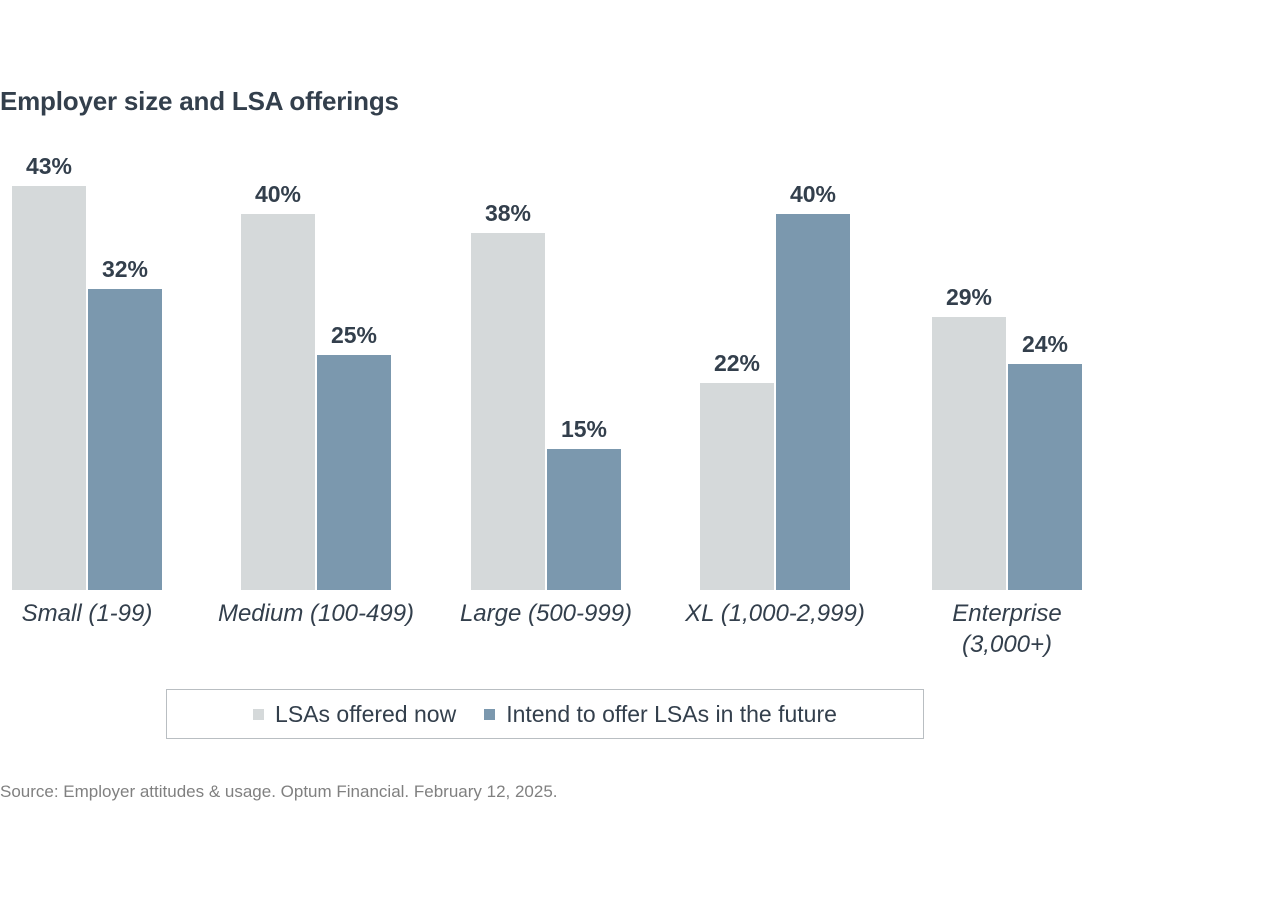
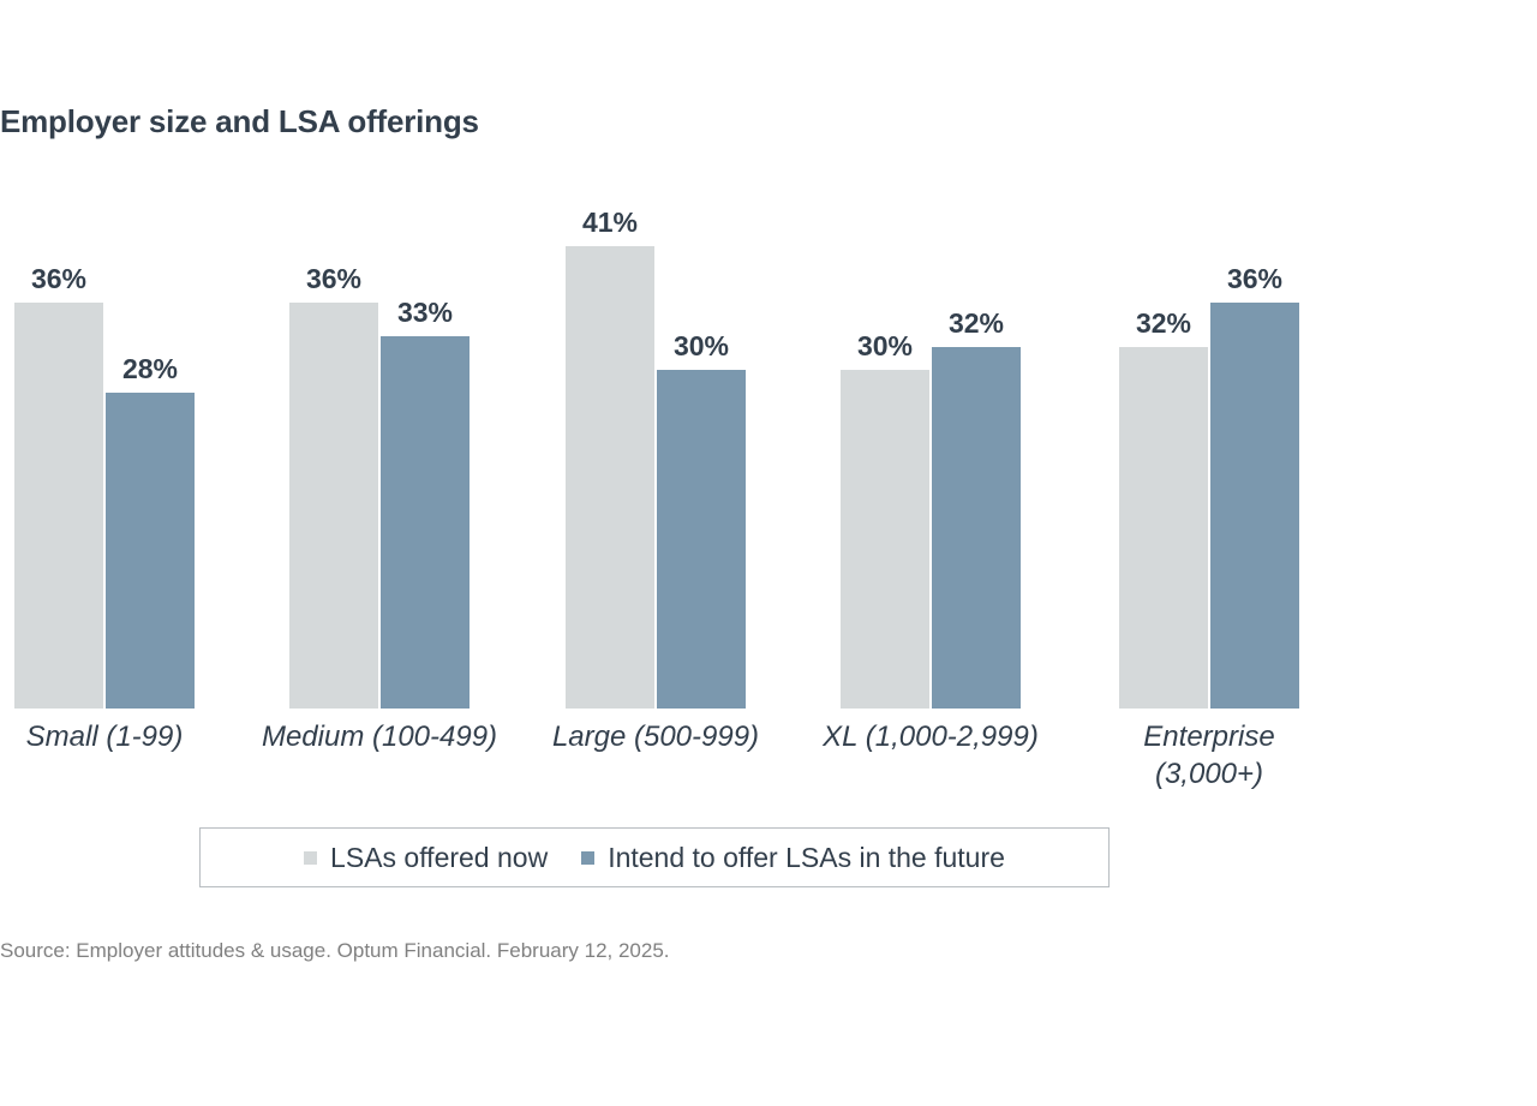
LSAs offered now/Small (1-99): 43% -> 36%
Intend to offer LSAs in the future/Small (1-99): 32% -> 28%
LSAs offered now/Medium (100-499): 40% -> 36%
Intend to offer LSAs in the future/Medium (100-499): 25% -> 33%
LSAs offered now/Large (500-999): 38% -> 41%
Intend to offer LSAs in the future/Large (500-999): 15% -> 30%
LSAs offered now/XL (1,000-2,999): 22% -> 30%
Intend to offer LSAs in the future/XL (1,000-2,999): 40% -> 32%
LSAs offered now/Enterprise (3,000+): 29% -> 32%
Intend to offer LSAs in the future/Enterprise (3,000+): 24% -> 36%
